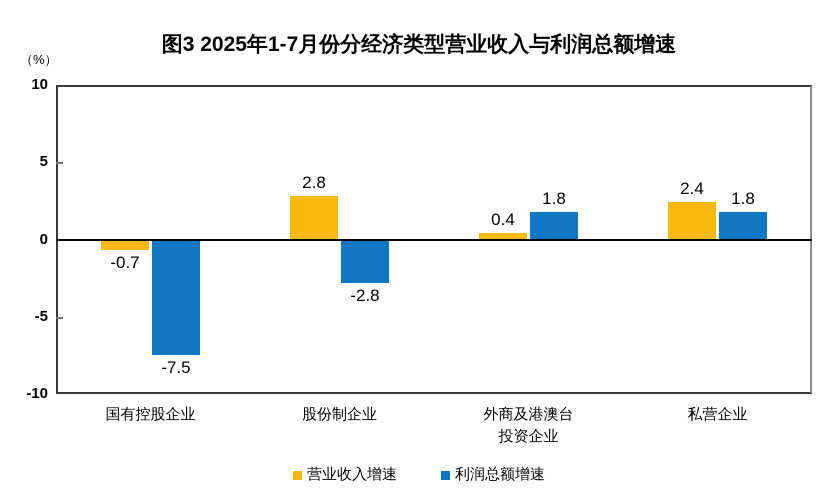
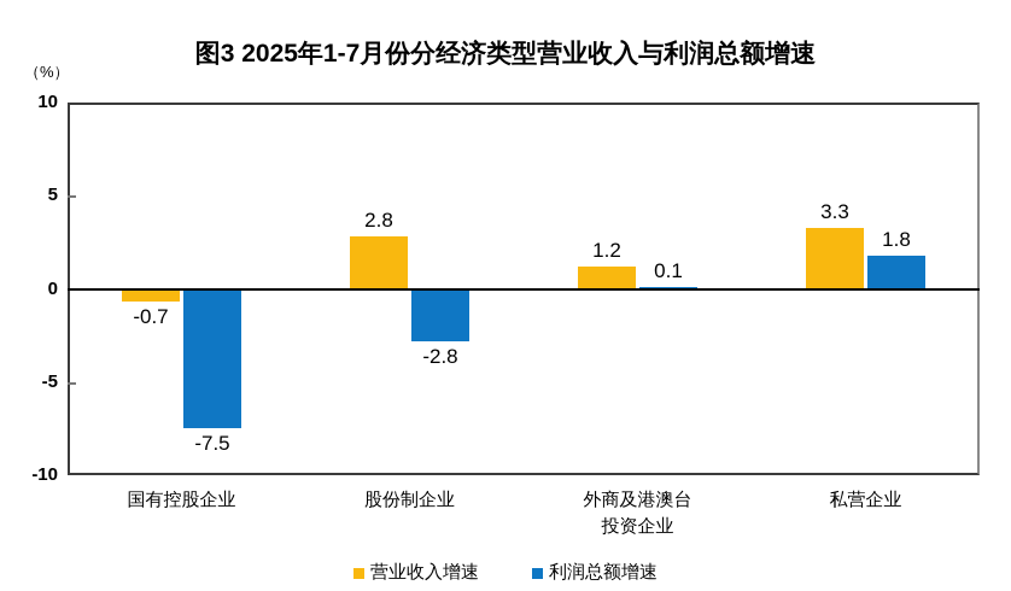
营业收入增速/外商及港澳台 投资企业: 0.4 -> 1.2
利润总额增速/外商及港澳台 投资企业: 1.8 -> 0.1
营业收入增速/私营企业: 2.4 -> 3.3
